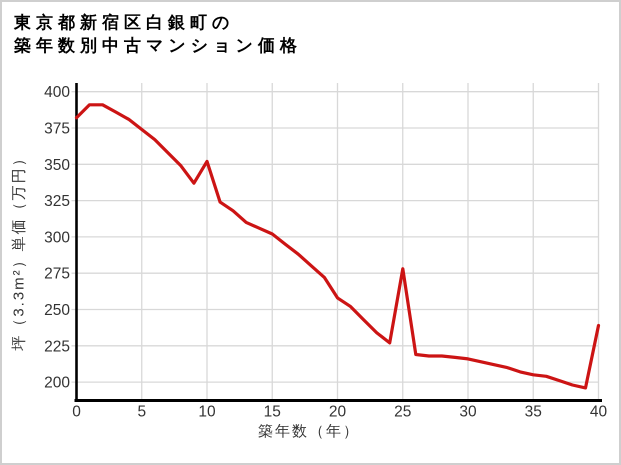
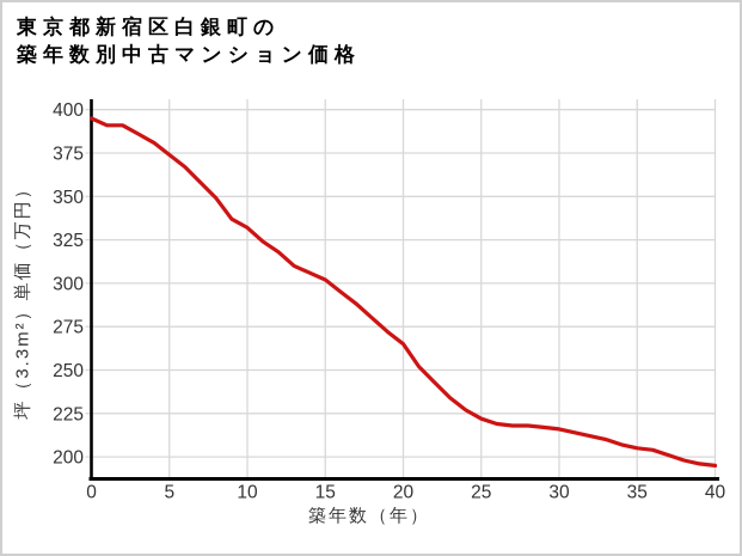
0: 382 -> 395
10: 352 -> 332
20: 258 -> 265
25: 278 -> 222
40: 239 -> 195
